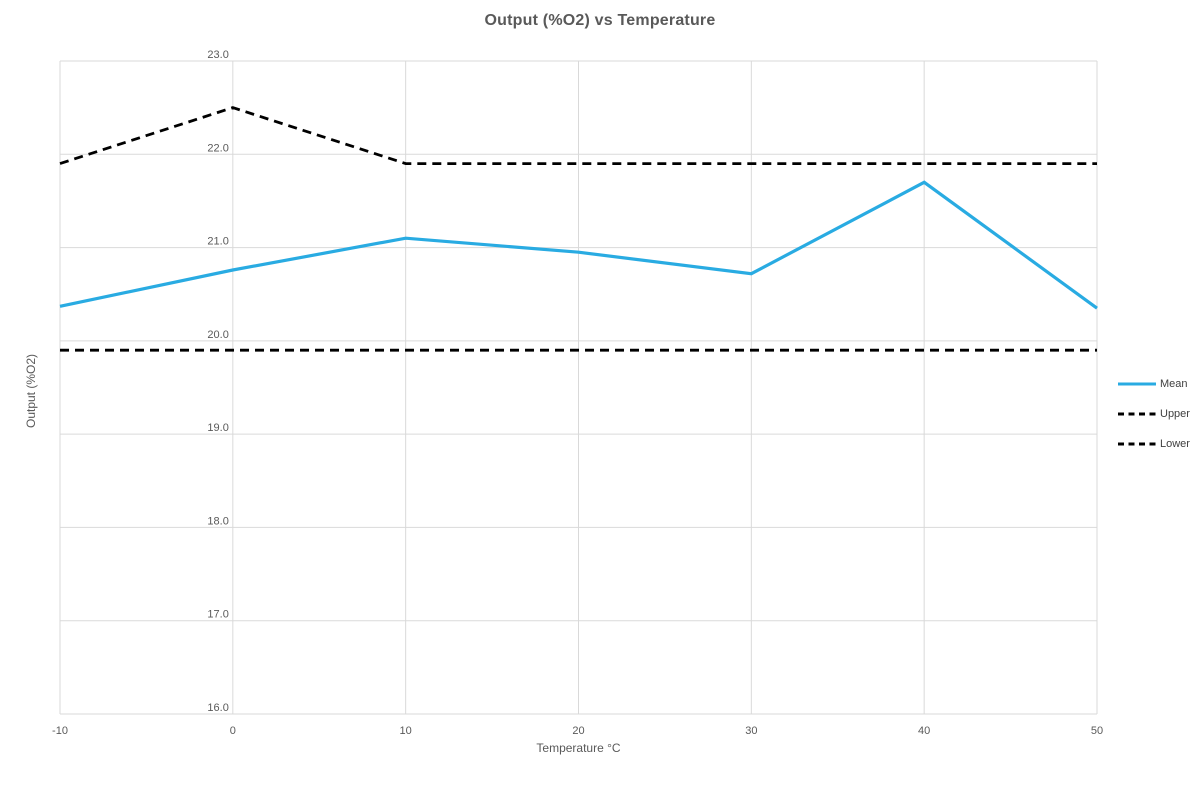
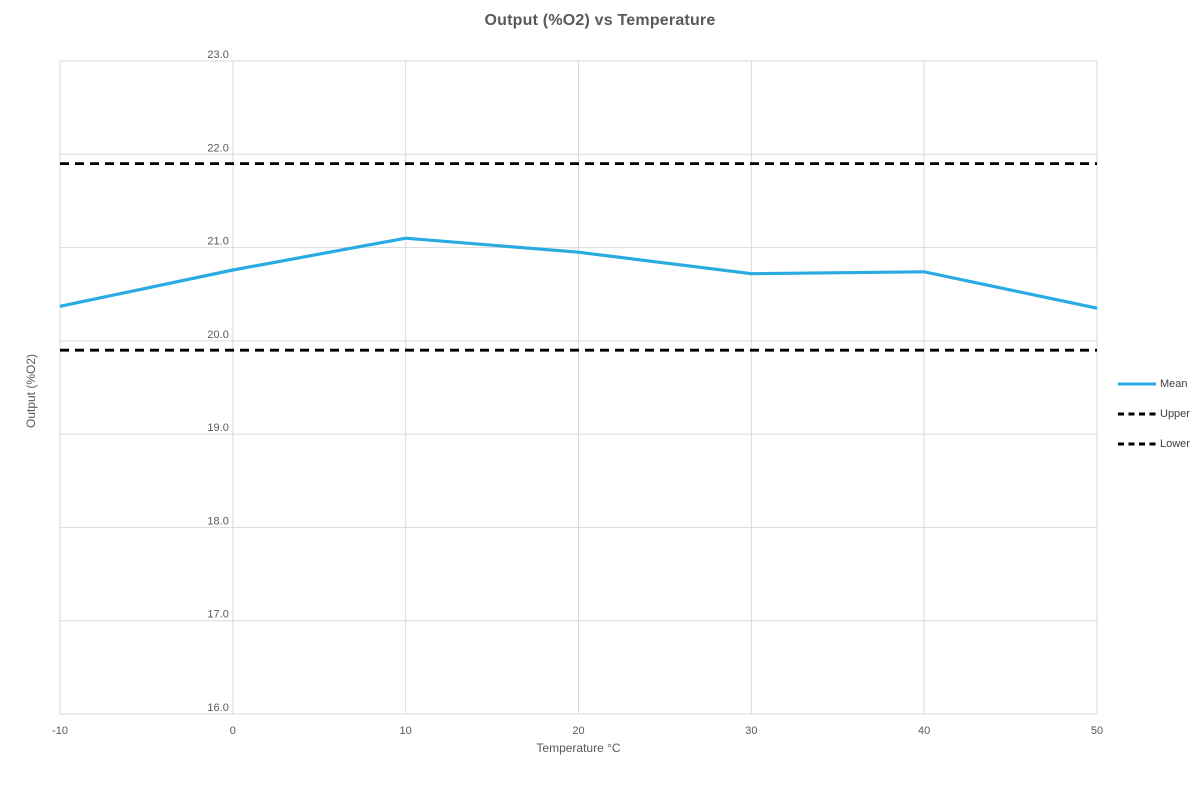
Upper/0: 22.5 -> 21.9
Mean/40: 21.7 -> 20.7
